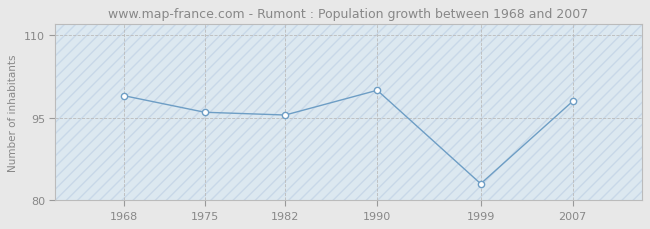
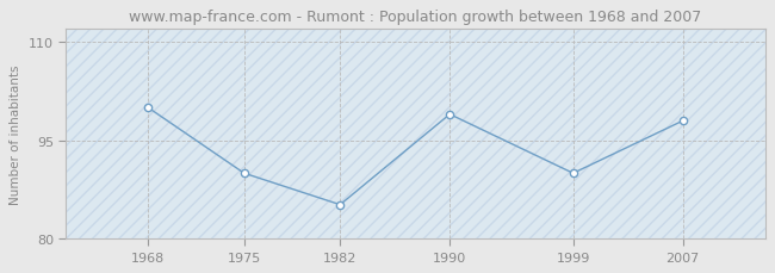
1968: 99.0 -> 100.0
1975: 96.0 -> 90.0
1982: 95.5 -> 85.2
1990: 100.0 -> 99.0
1999: 83.0 -> 90.0
